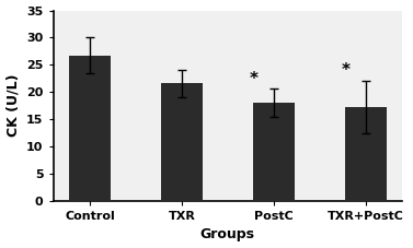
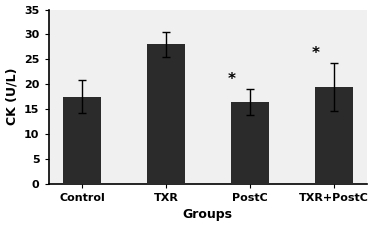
Control: 26.7 -> 17.5
TXR: 21.6 -> 28.0
PostC: 18.0 -> 16.5
TXR+PostC: 17.3 -> 19.5
